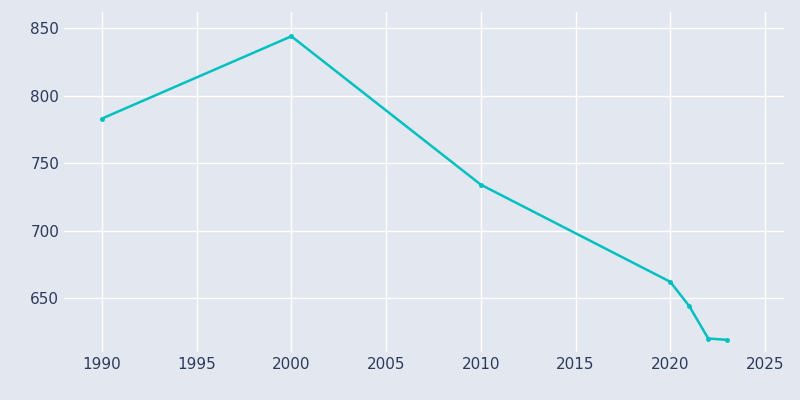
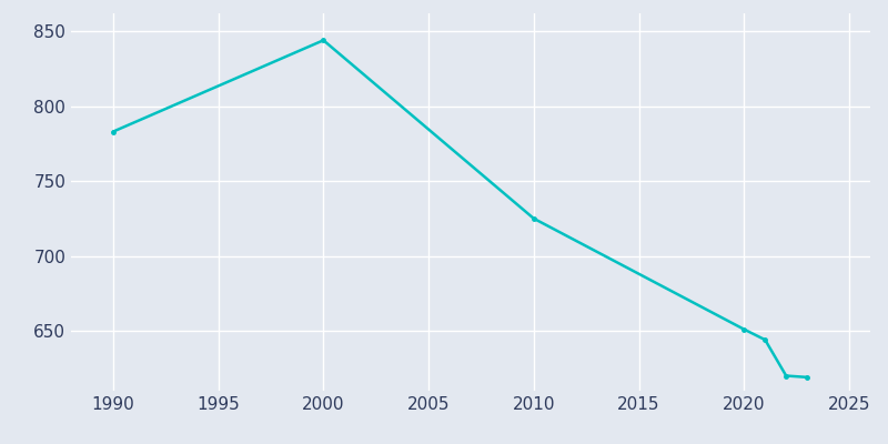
2010: 734 -> 725
2020: 662 -> 651
